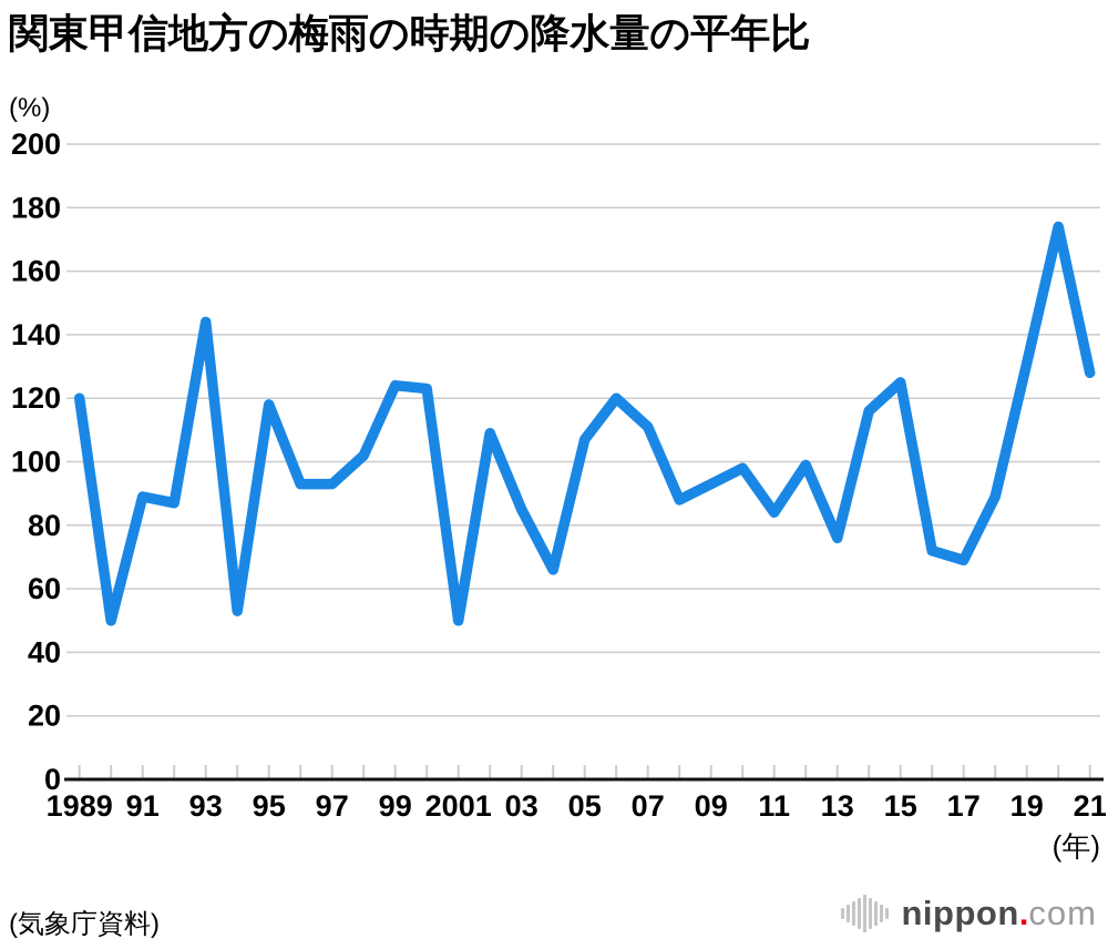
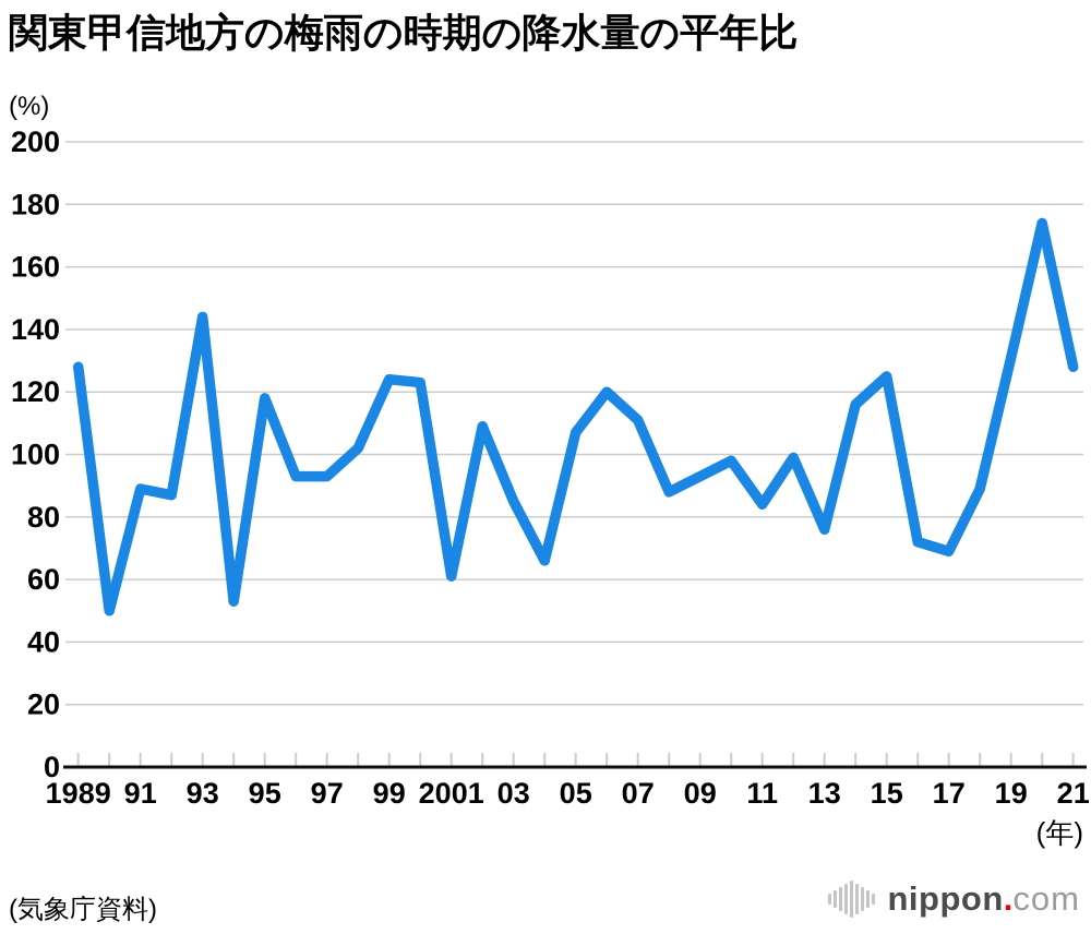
1989: 120 -> 128
2001: 50 -> 61
